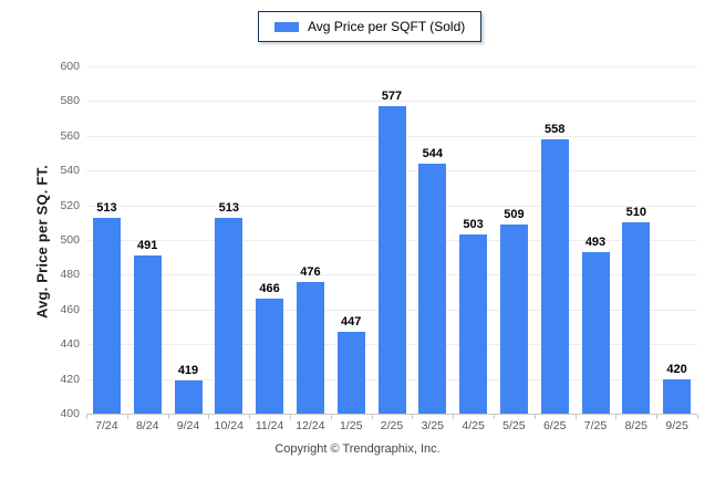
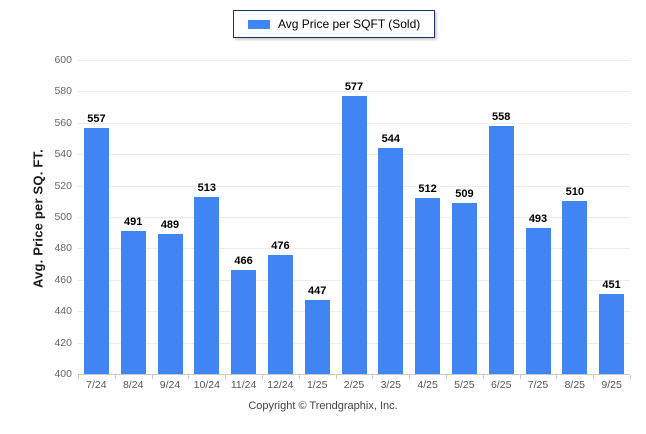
7/24: 513 -> 557
9/24: 419 -> 489
4/25: 503 -> 512
9/25: 420 -> 451
